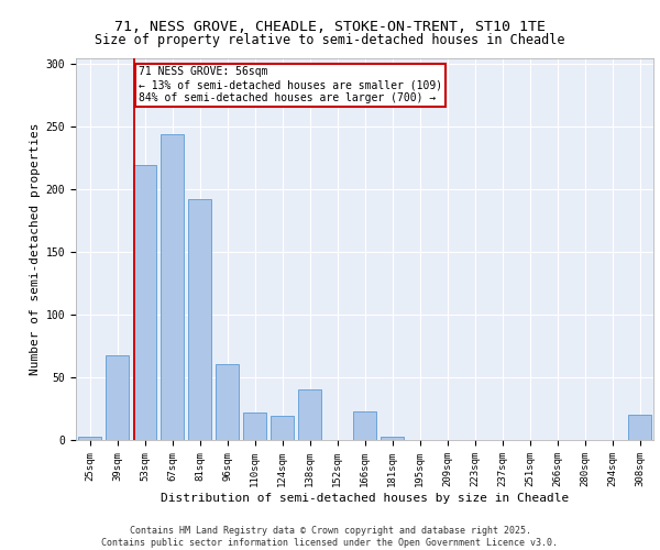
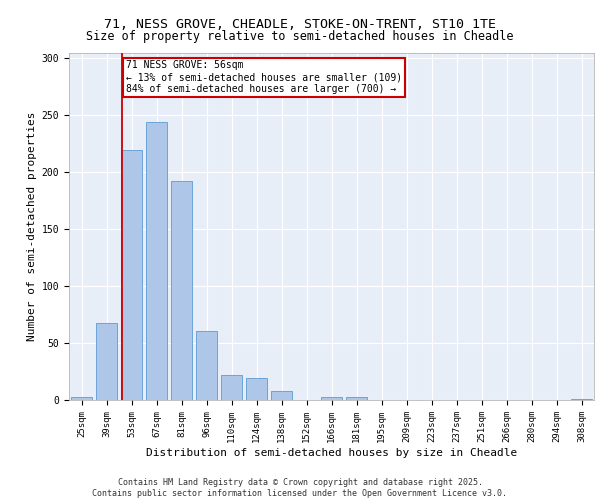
138sqm: 40 -> 8
166sqm: 23 -> 3
308sqm: 20 -> 1
